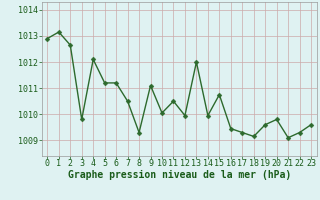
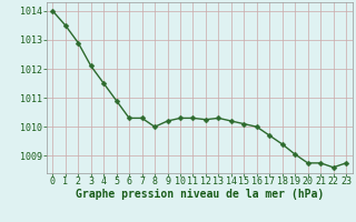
0: 1012.90 -> 1014.00
1: 1013.15 -> 1013.50
2: 1012.65 -> 1012.90
3: 1009.80 -> 1012.10
4: 1012.10 -> 1011.50
5: 1011.20 -> 1010.90
6: 1011.20 -> 1010.30
7: 1010.50 -> 1010.30
8: 1009.30 -> 1010.00
9: 1011.10 -> 1010.20
10: 1010.05 -> 1010.30
11: 1010.50 -> 1010.30
12: 1009.95 -> 1010.25
13: 1012.00 -> 1010.30
14: 1009.95 -> 1010.20
15: 1010.75 -> 1010.10
16: 1009.45 -> 1010.00
17: 1009.30 -> 1009.70
18: 1009.15 -> 1009.40
19: 1009.60 -> 1009.05
20: 1009.80 -> 1008.75
21: 1009.10 -> 1008.75
22: 1009.30 -> 1008.60
23: 1009.60 -> 1008.75
